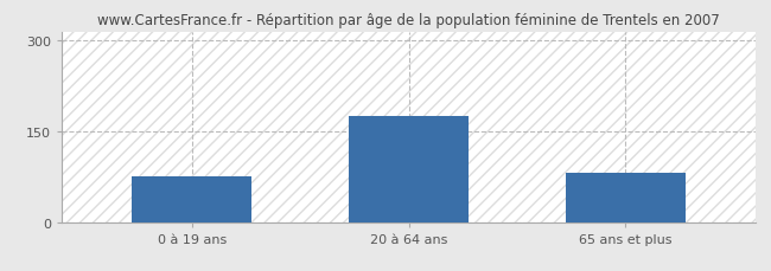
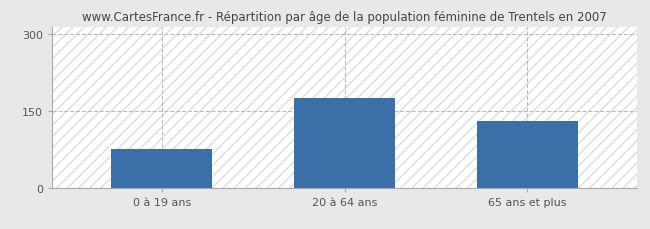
65 ans et plus: 82 -> 130
